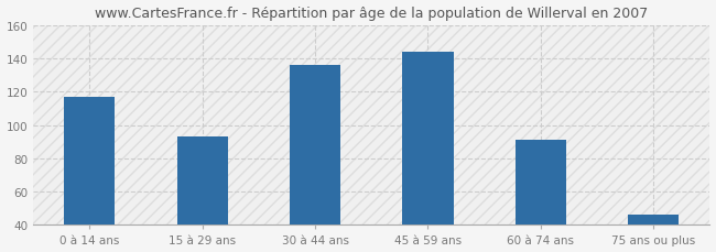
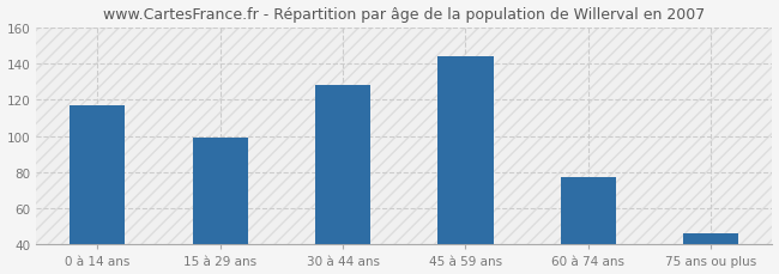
15 à 29 ans: 93 -> 99
30 à 44 ans: 136 -> 128
60 à 74 ans: 91 -> 77
